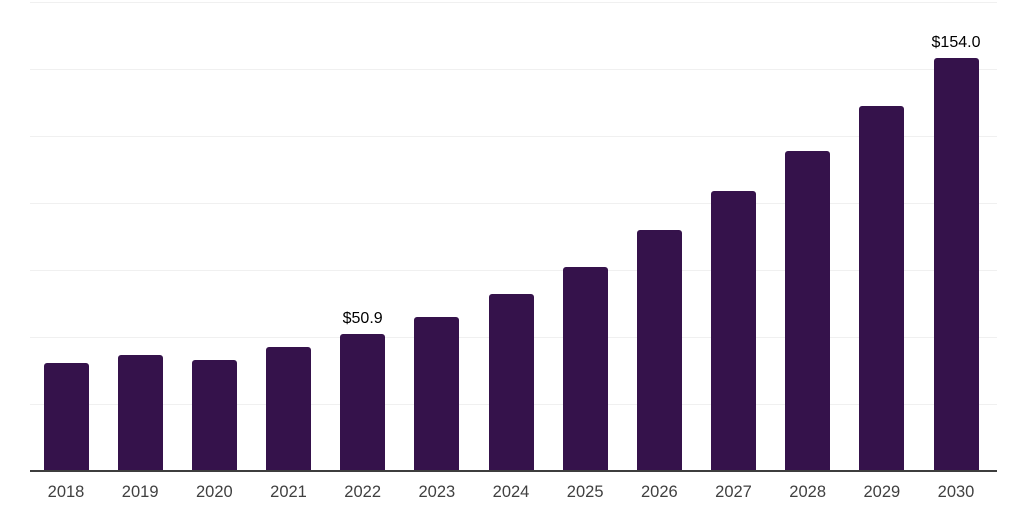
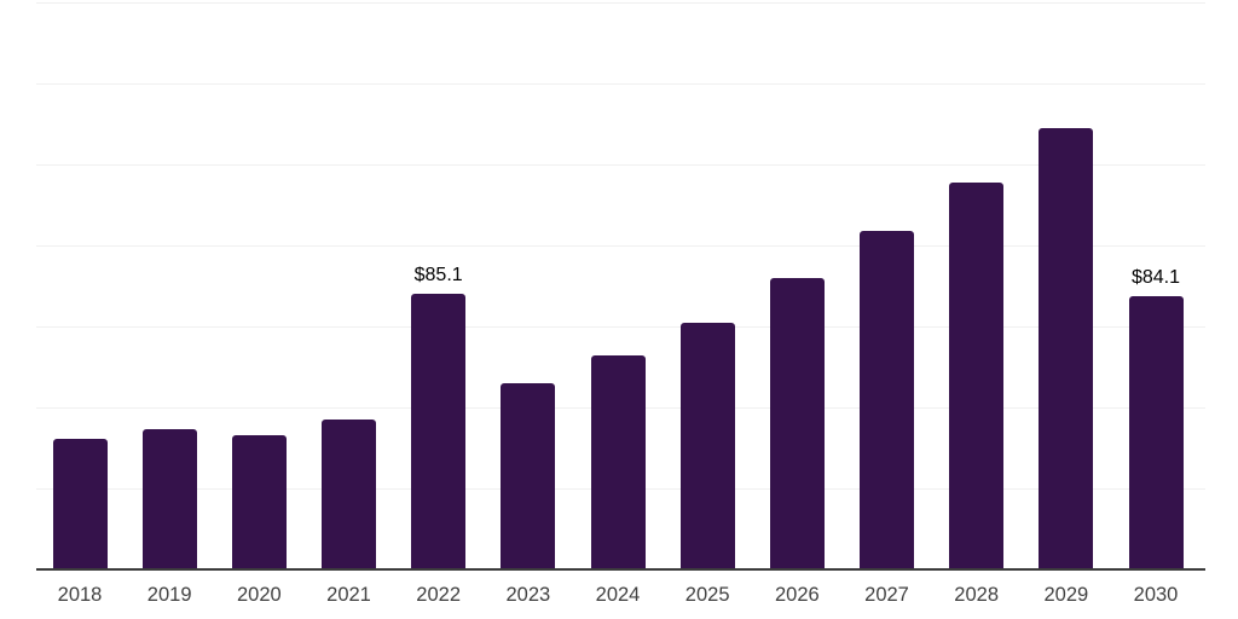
2022: $50.9 -> $85.1
2030: $154.0 -> $84.1
